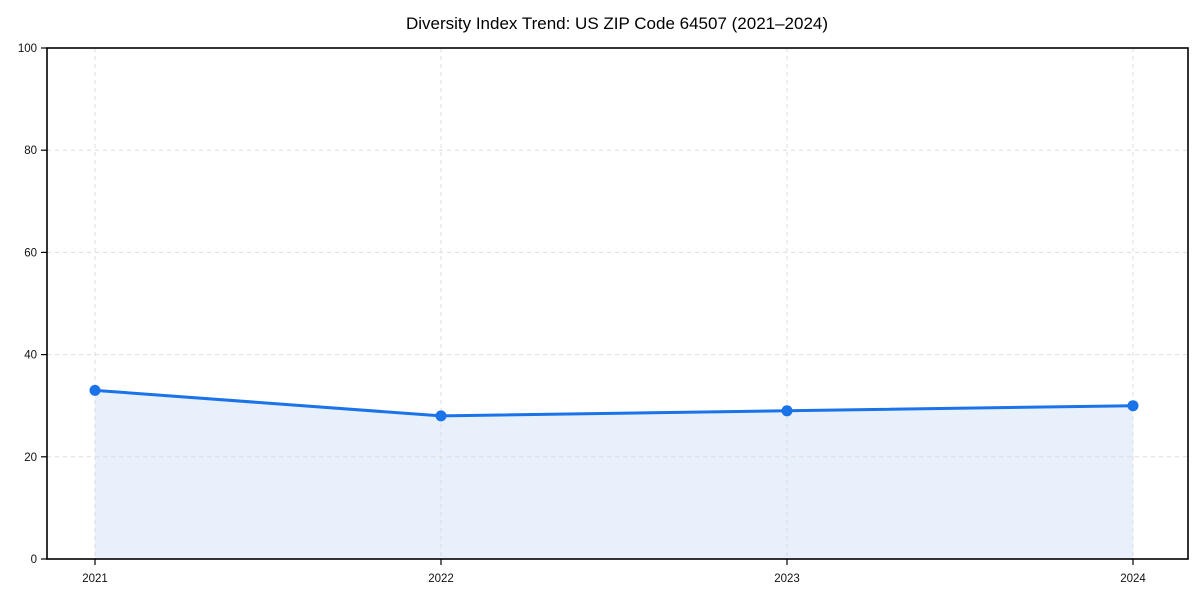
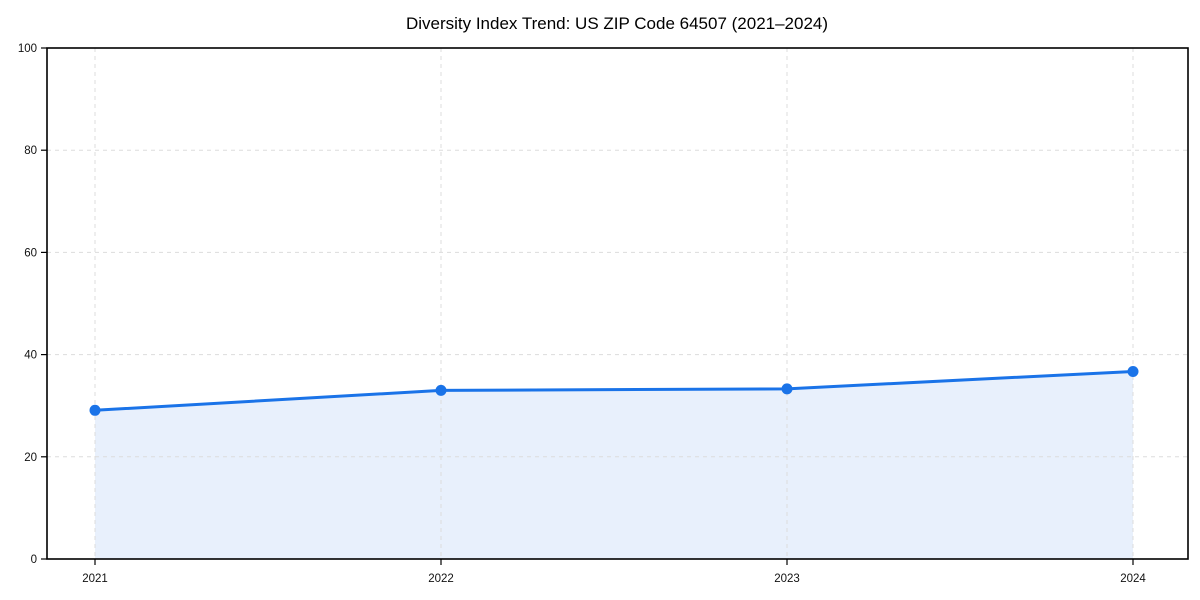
2021: 33 -> 29
2022: 28 -> 33
2023: 29 -> 33
2024: 30 -> 37
